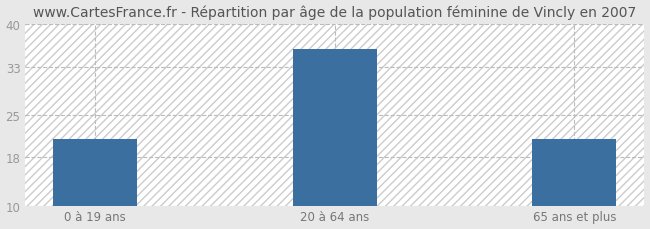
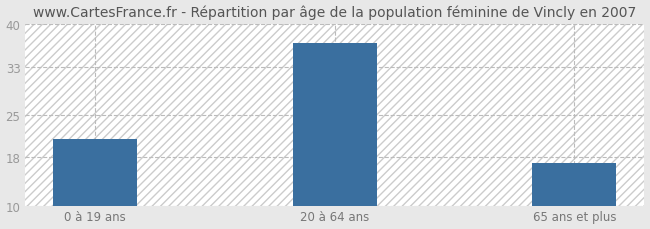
20 à 64 ans: 36 -> 37
65 ans et plus: 21 -> 17
